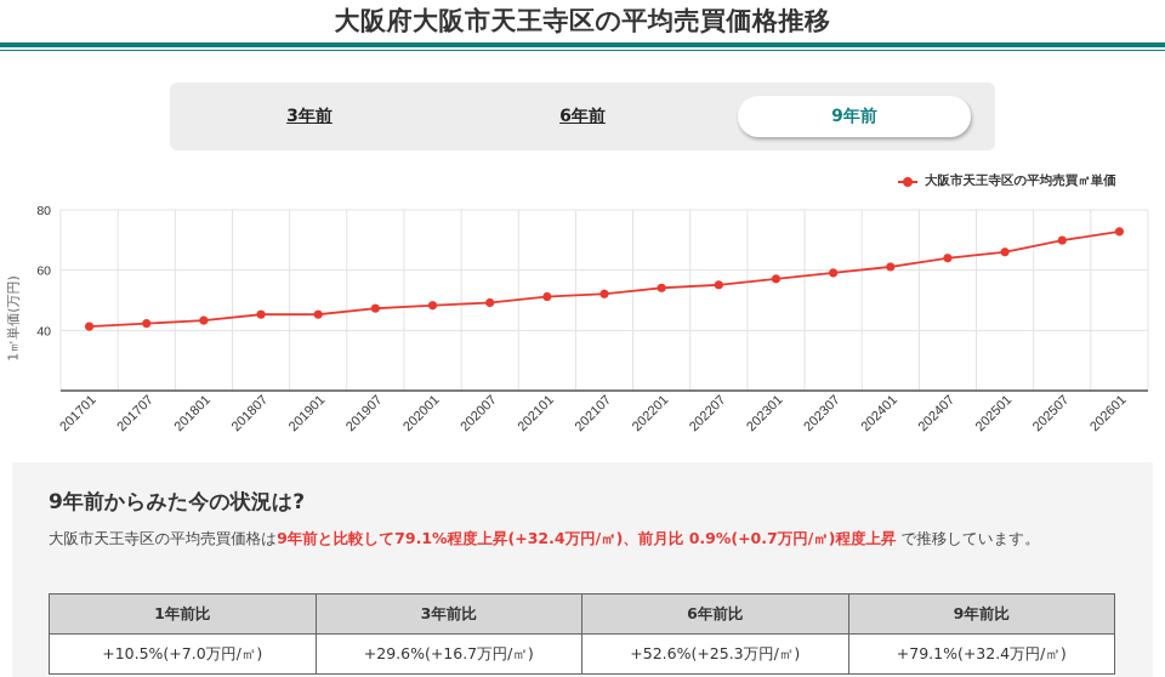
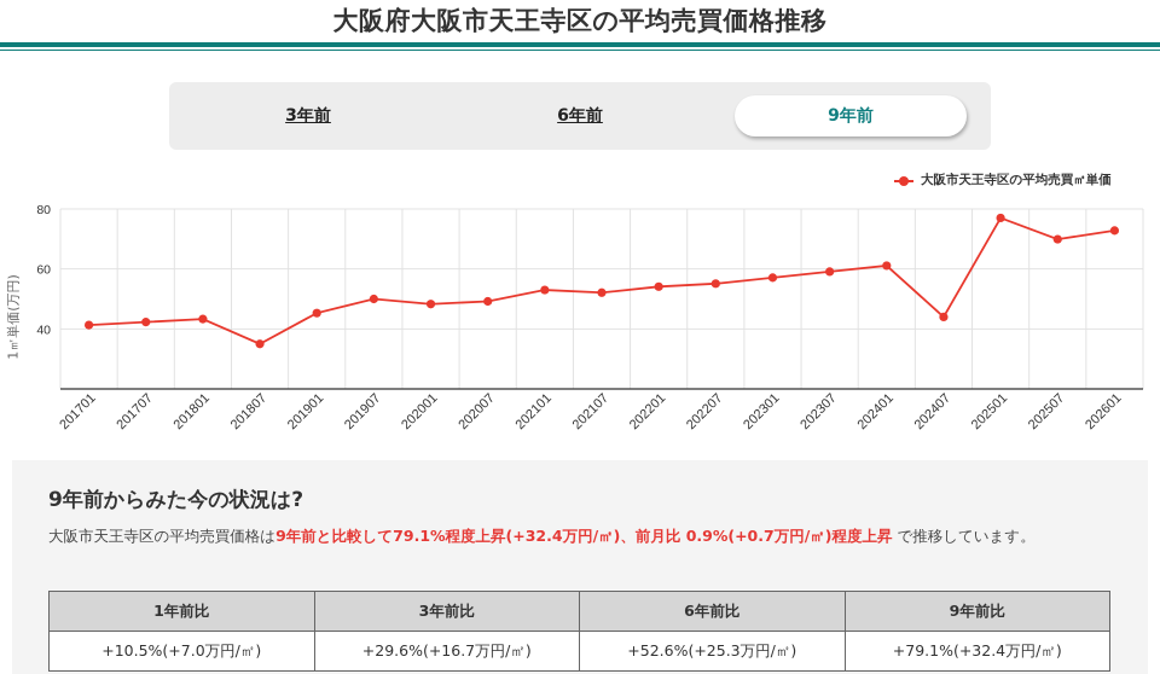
201807: 45 -> 35
201907: 47 -> 50
202101: 51 -> 53
202407: 64 -> 44
202501: 66 -> 77
